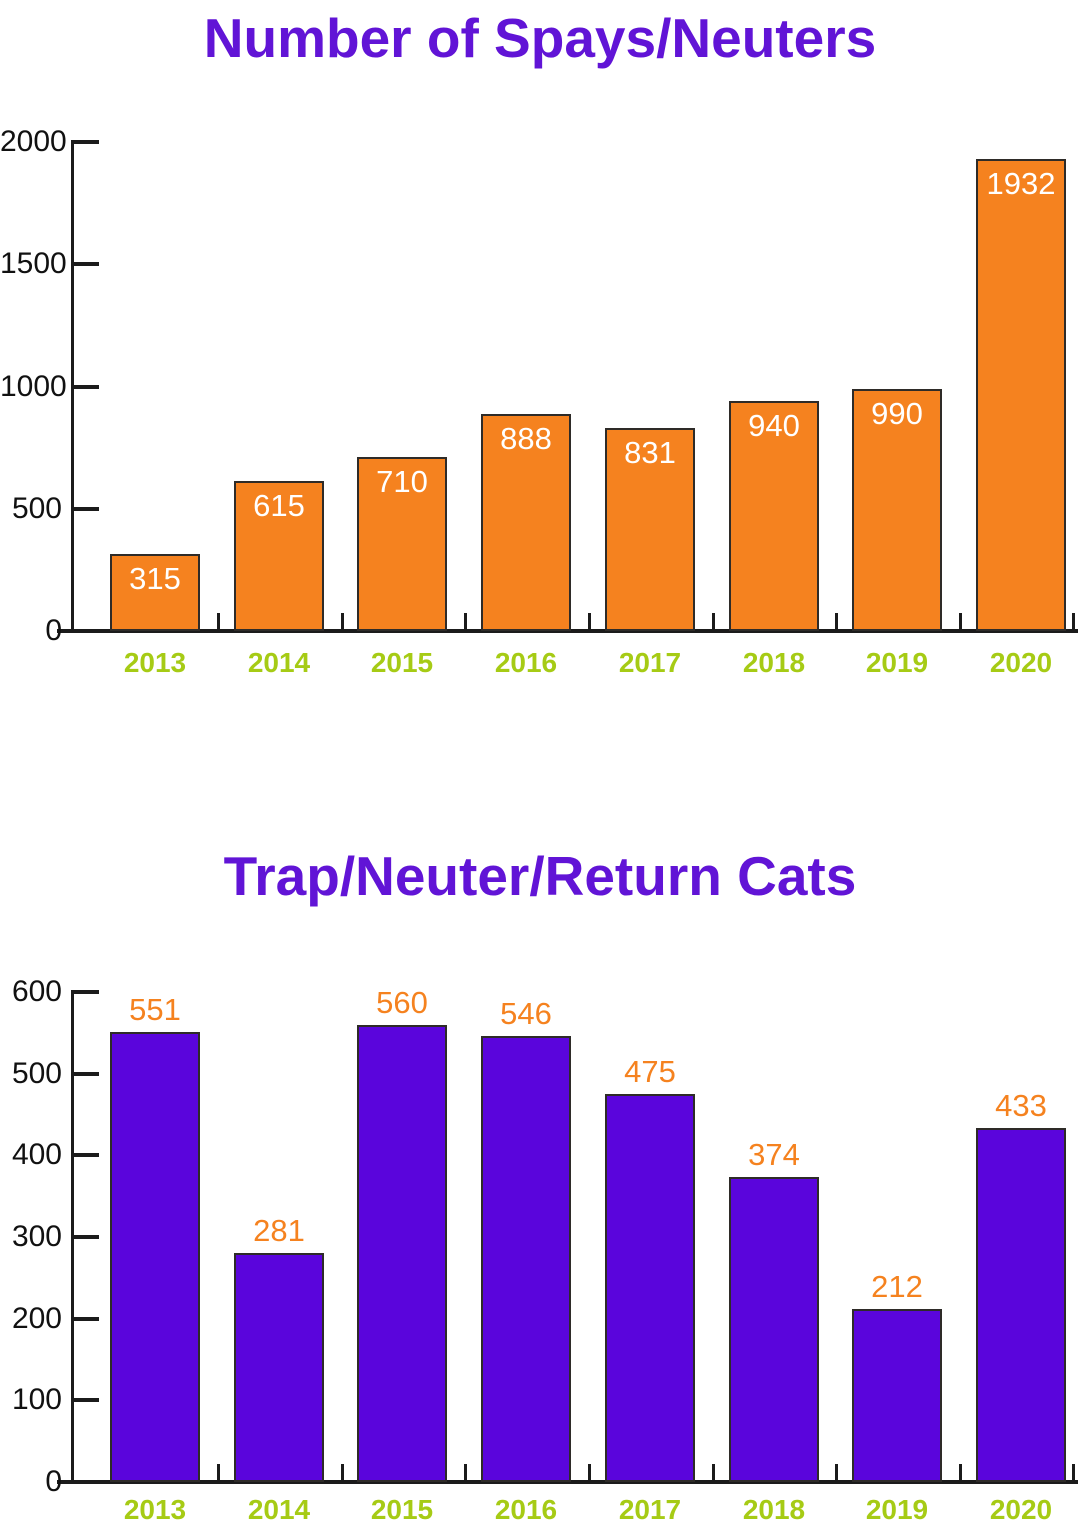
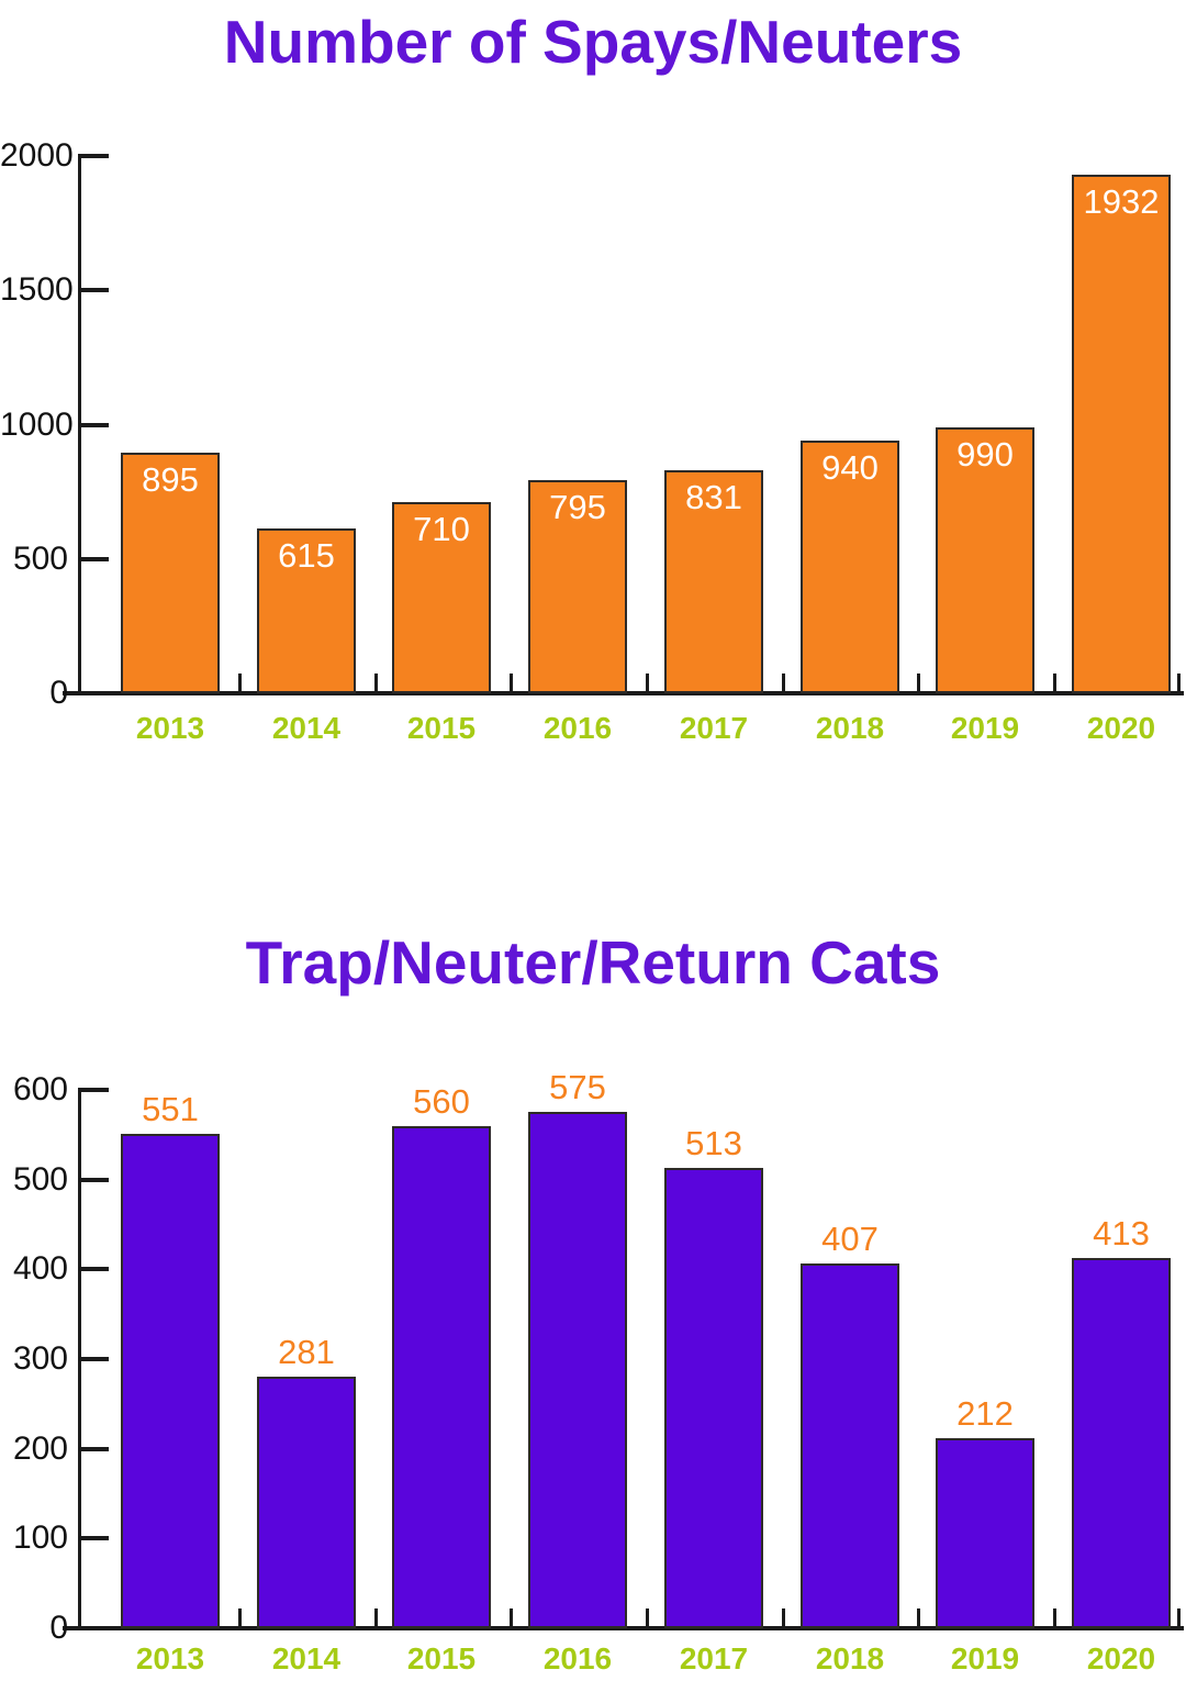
Number of Spays/Neuters/2013: 315 -> 895
Number of Spays/Neuters/2016: 888 -> 795
Trap/Neuter/Return Cats/2016: 546 -> 575
Trap/Neuter/Return Cats/2017: 475 -> 513
Trap/Neuter/Return Cats/2018: 374 -> 407
Trap/Neuter/Return Cats/2020: 433 -> 413
